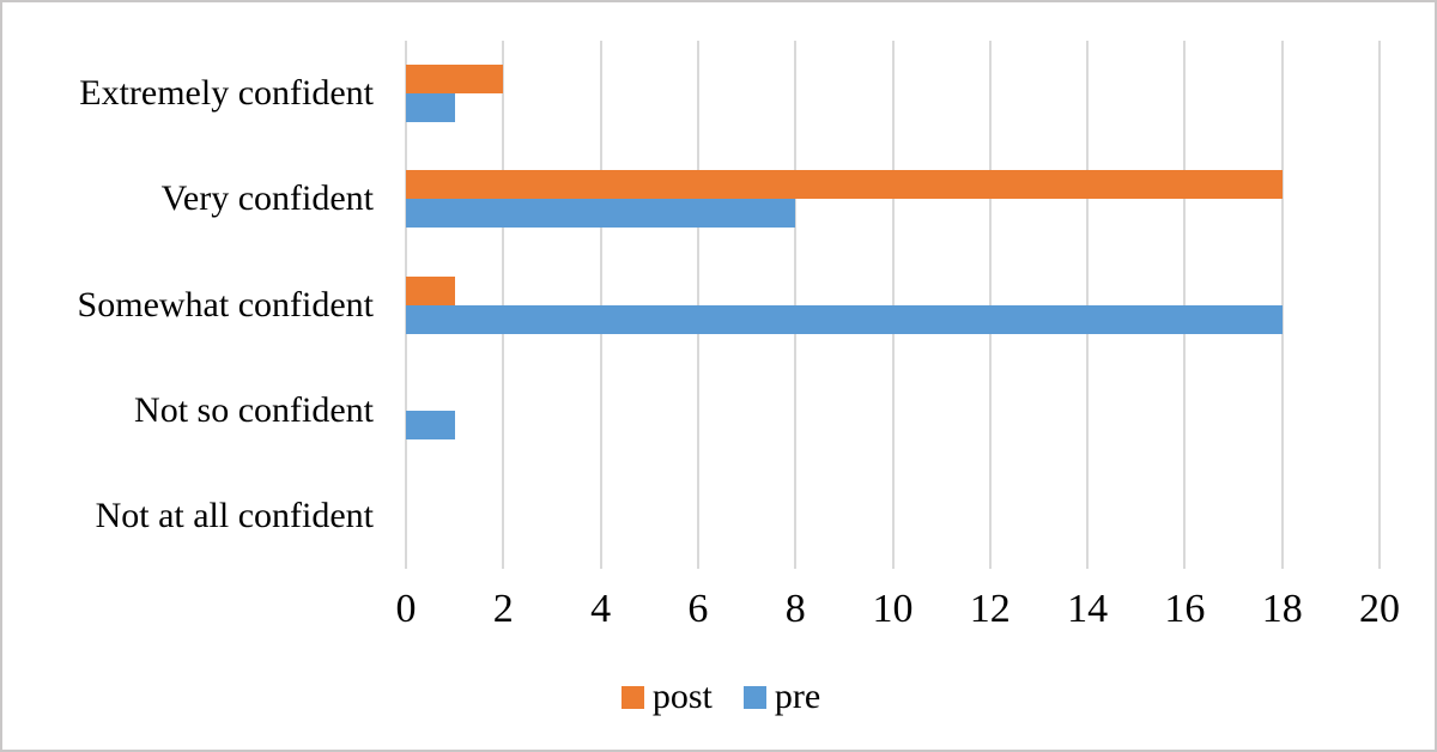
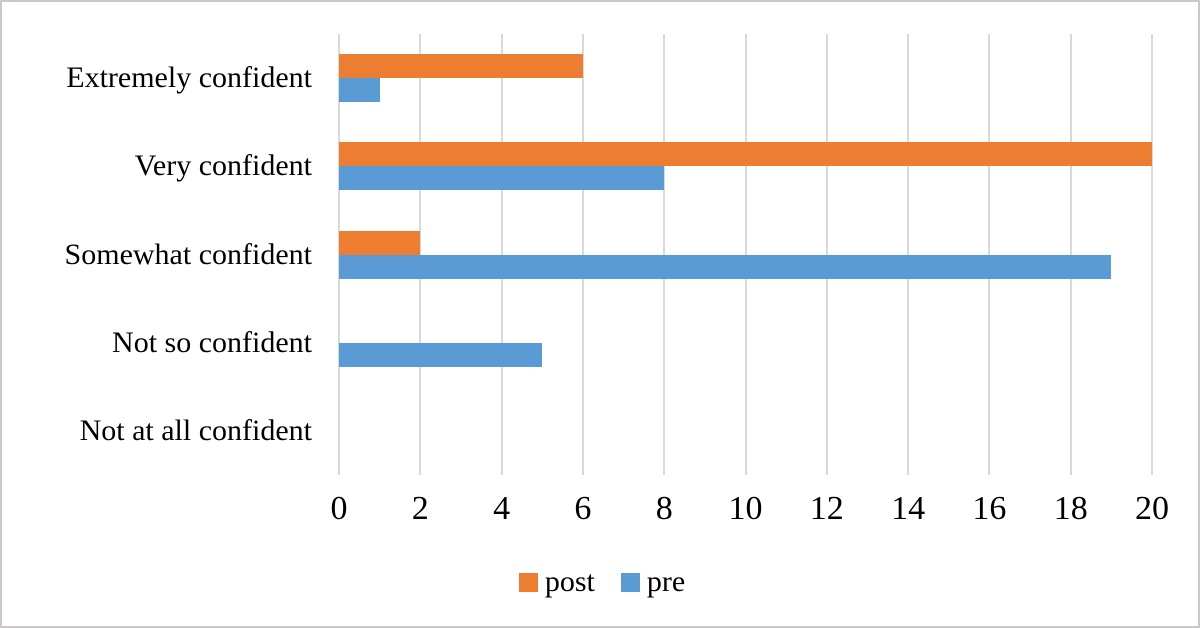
post/Extremely confident: 2 -> 6
post/Very confident: 18 -> 20
post/Somewhat confident: 1 -> 2
pre/Somewhat confident: 18 -> 19
pre/Not so confident: 1 -> 5
